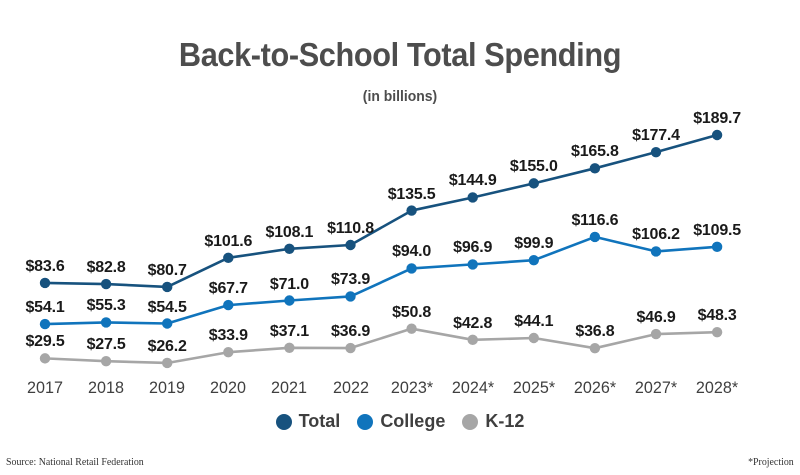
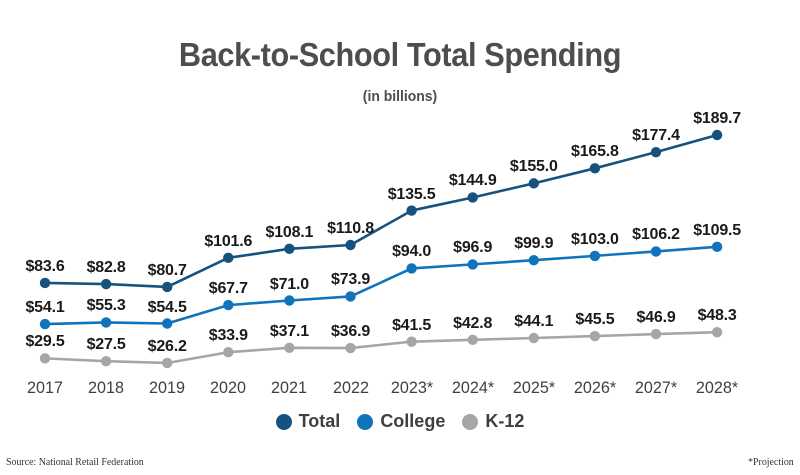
K-12/2023*: $50.8 -> $41.5
College/2026*: $116.6 -> $103.0
K-12/2026*: $36.8 -> $45.5
